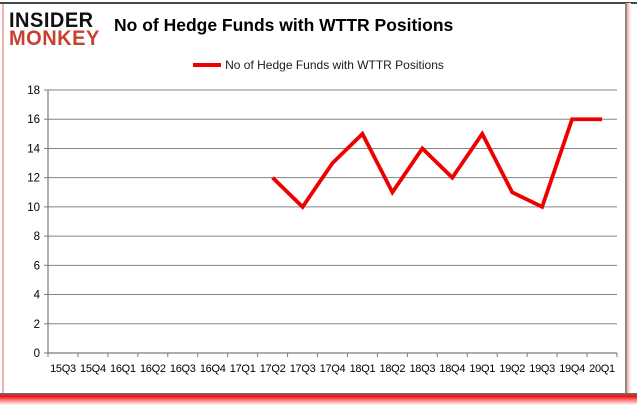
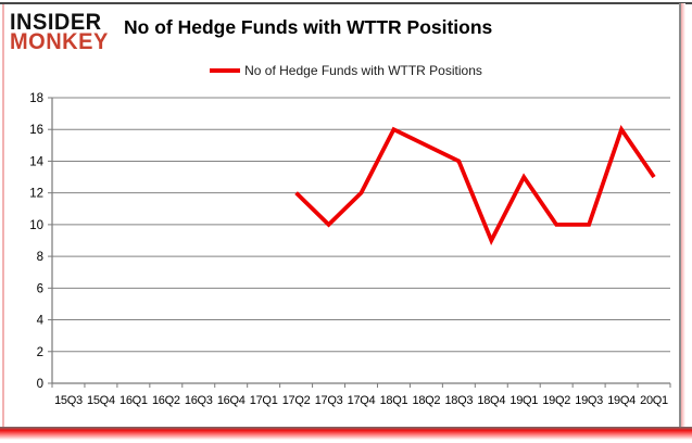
17Q4: 13 -> 12
18Q1: 15 -> 16
18Q2: 11 -> 15
18Q4: 12 -> 9
19Q1: 15 -> 13
19Q2: 11 -> 10
20Q1: 16 -> 13
